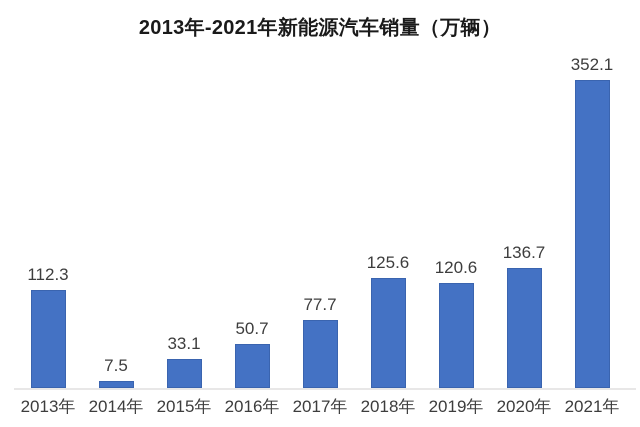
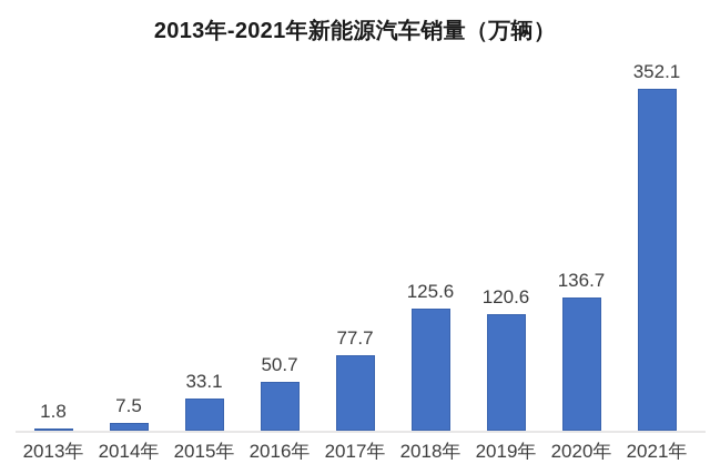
2013年: 112.3 -> 1.8
